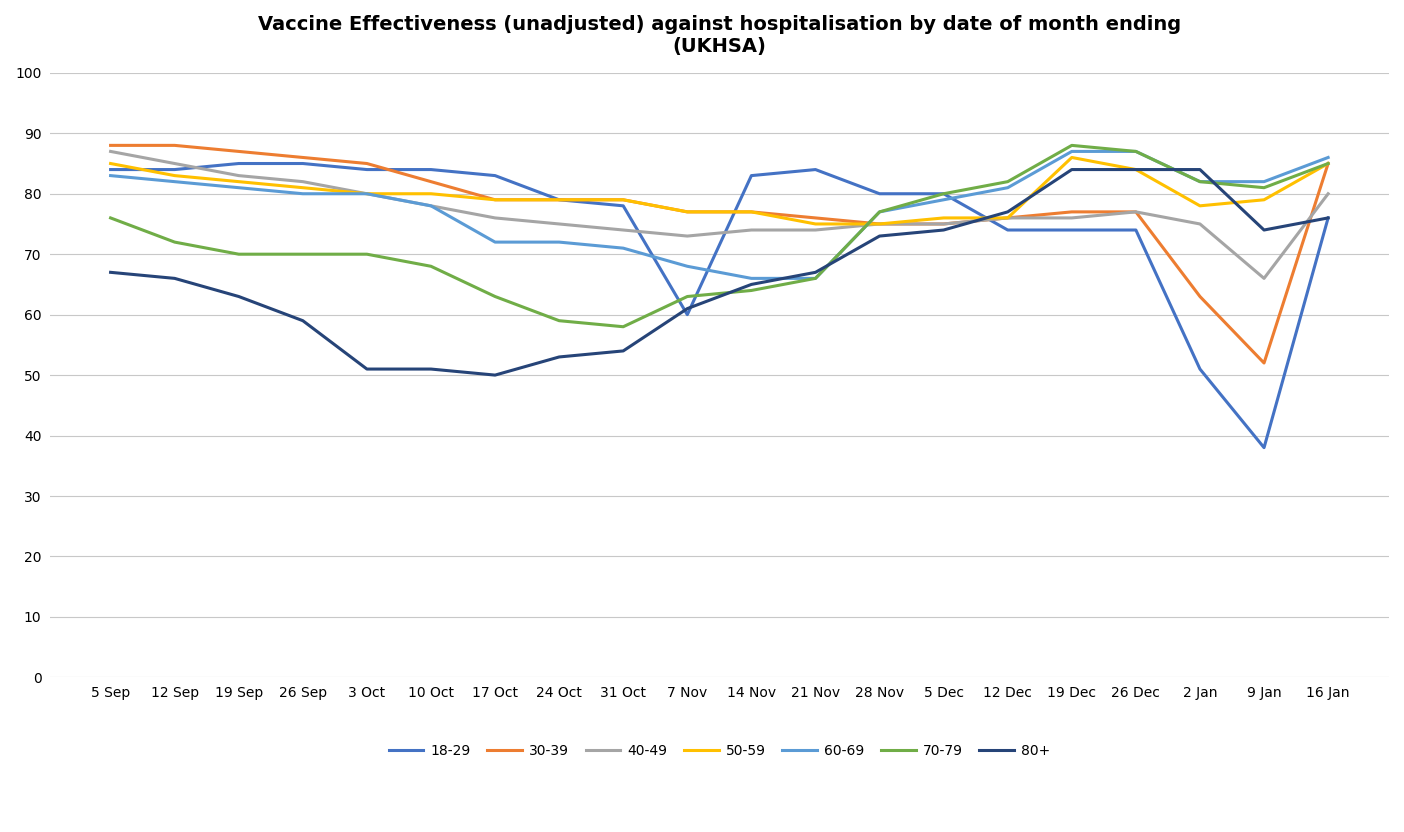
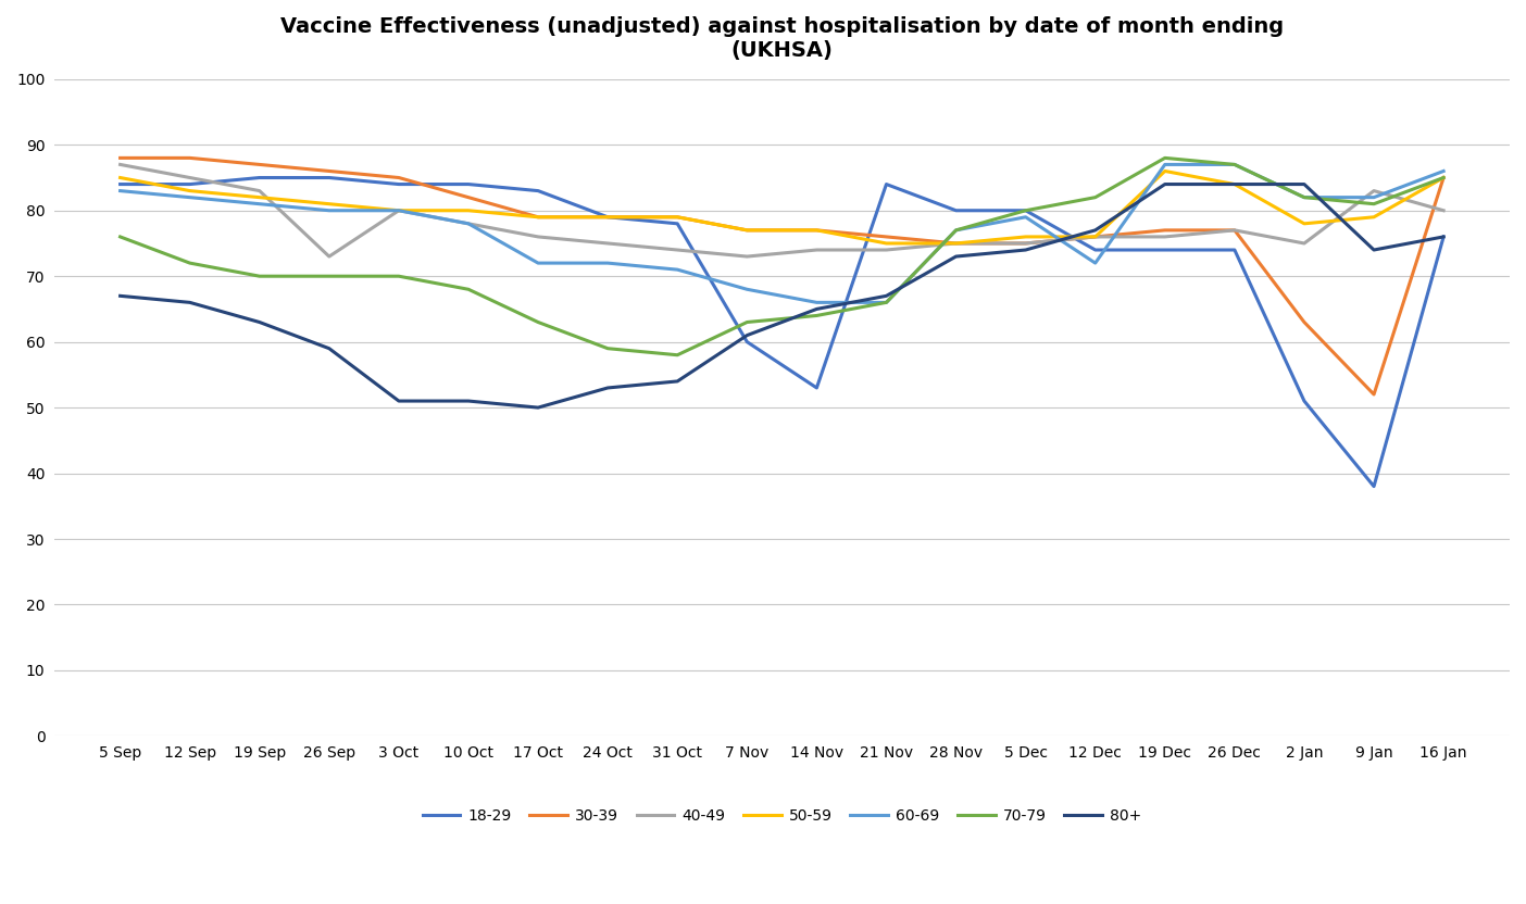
40-49/26 Sep: 82 -> 73
18-29/14 Nov: 83 -> 53
60-69/12 Dec: 81 -> 72
40-49/9 Jan: 66 -> 83
